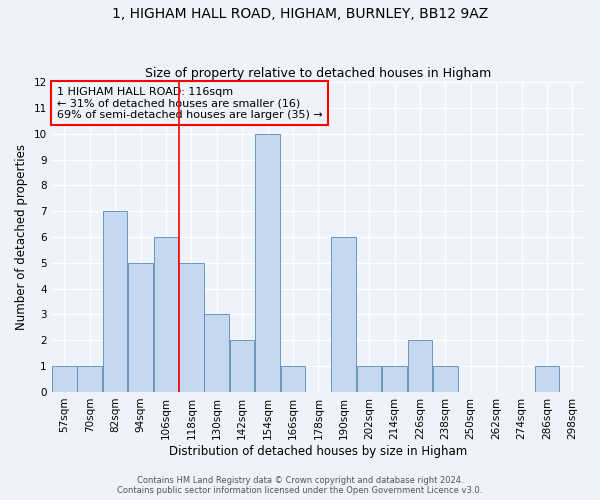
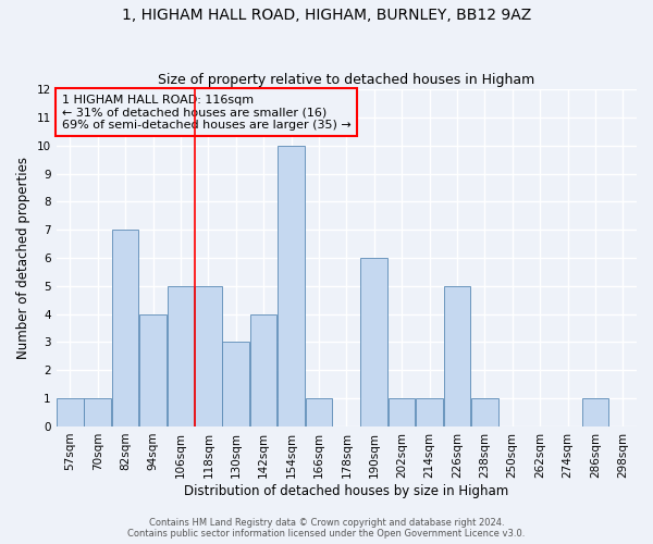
94sqm: 5 -> 4
106sqm: 6 -> 5
142sqm: 2 -> 4
226sqm: 2 -> 5
